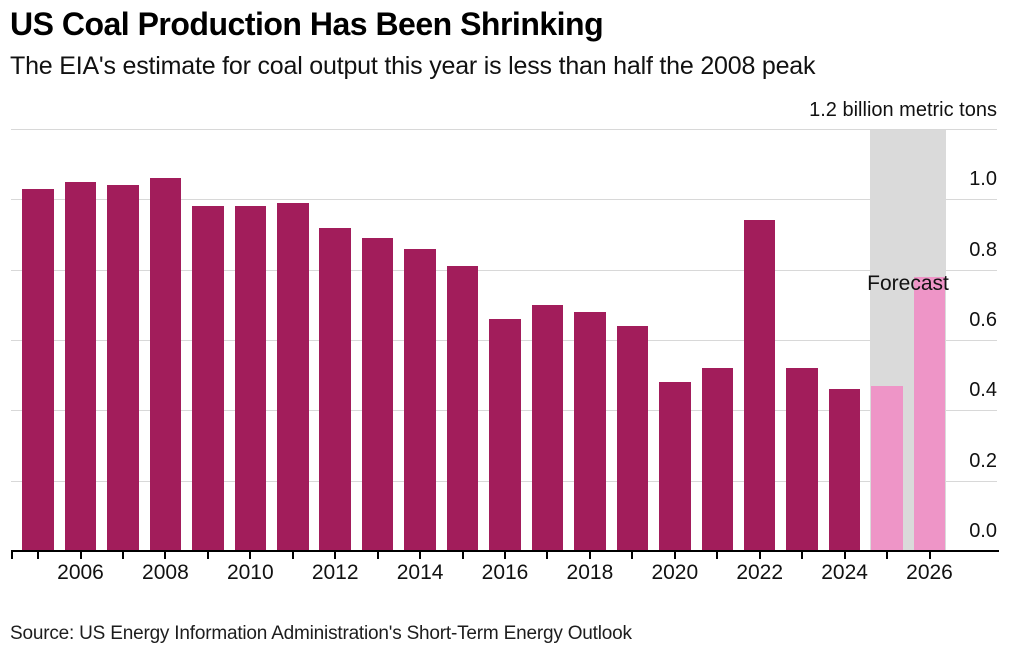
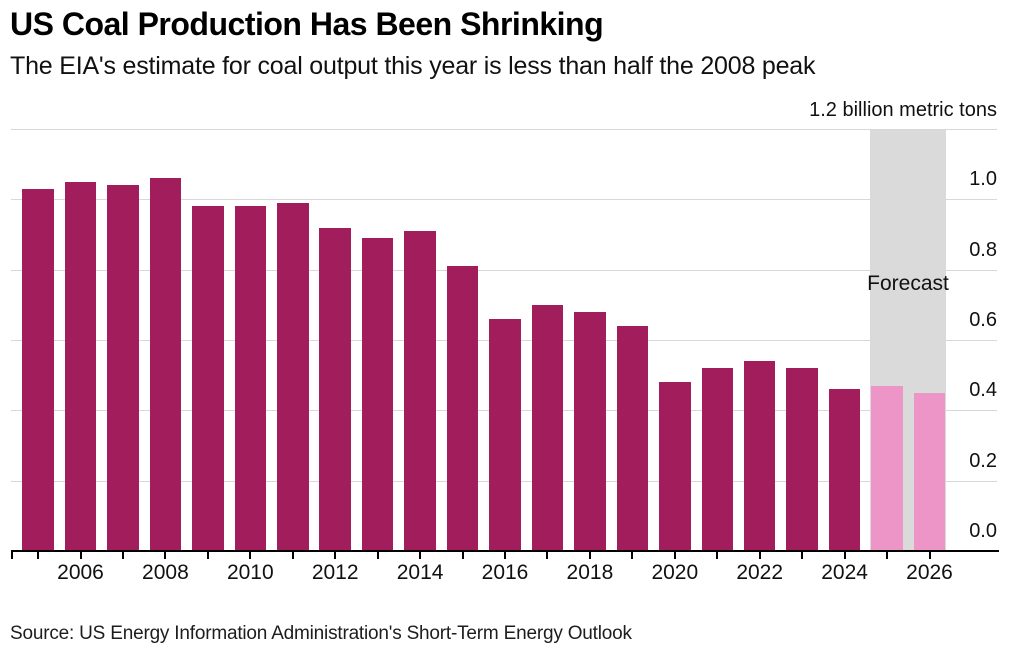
2014: 0.86 -> 0.91
2022: 0.94 -> 0.54
2026: 0.78 -> 0.45
